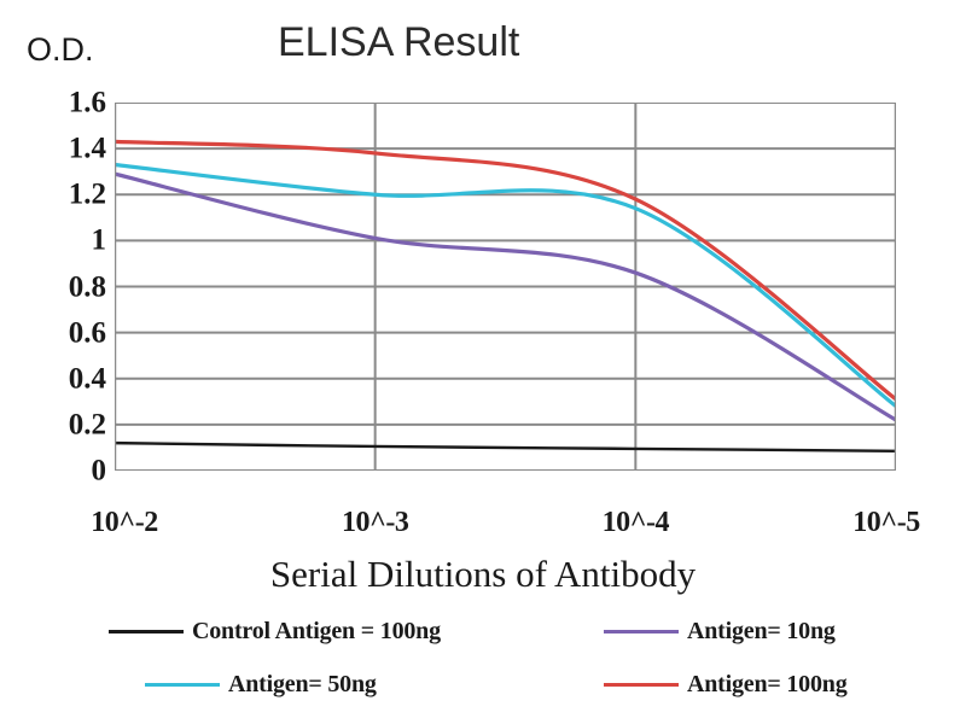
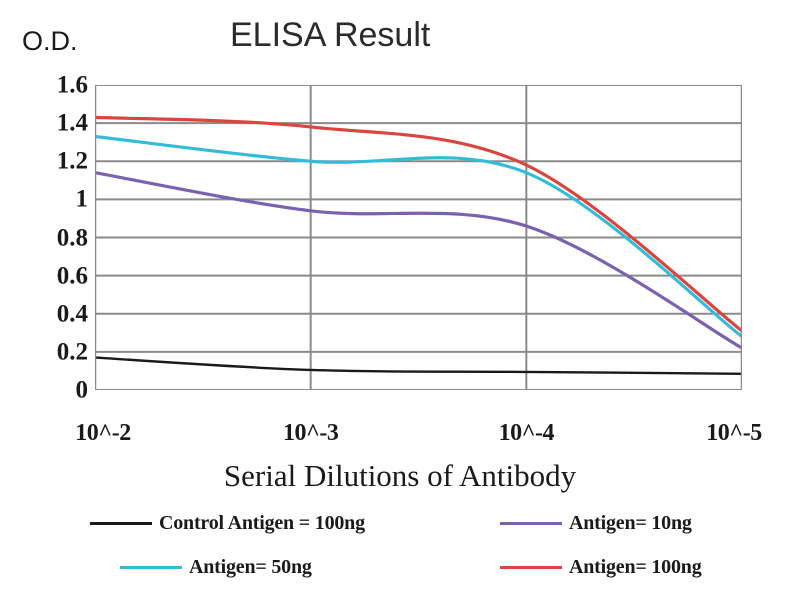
Control Antigen = 100ng/10^-2: 0.12 -> 0.17
Antigen= 10ng/10^-2: 1.29 -> 1.14
Antigen= 10ng/10^-3: 1.01 -> 0.94
